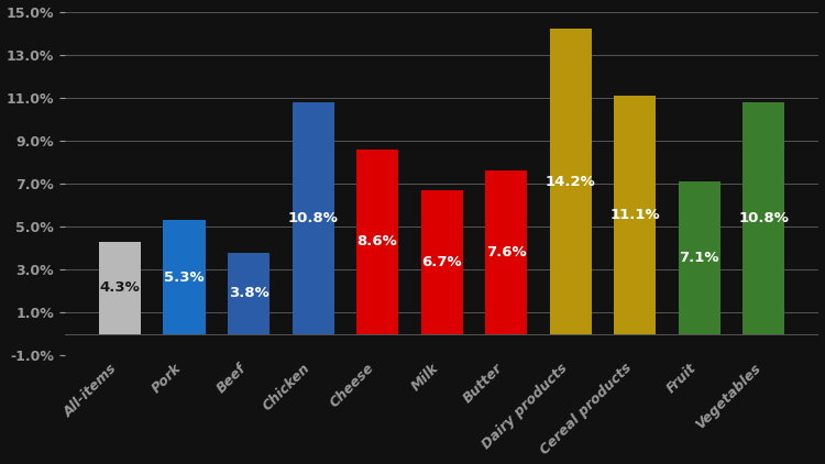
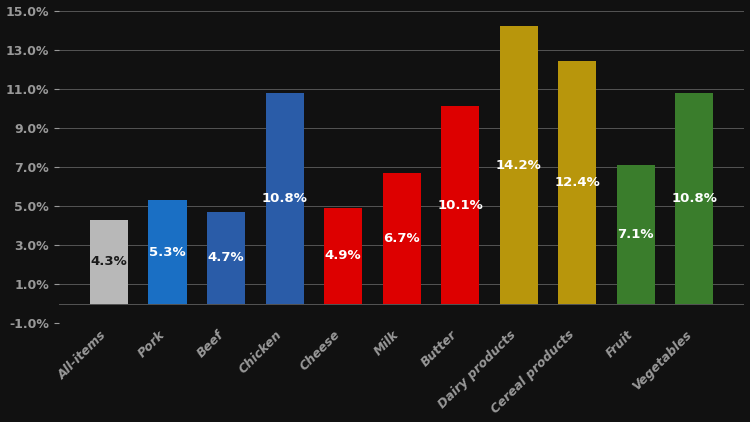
Beef: 3.8% -> 4.7%
Cheese: 8.6% -> 4.9%
Butter: 7.6% -> 10.1%
Cereal products: 11.1% -> 12.4%
